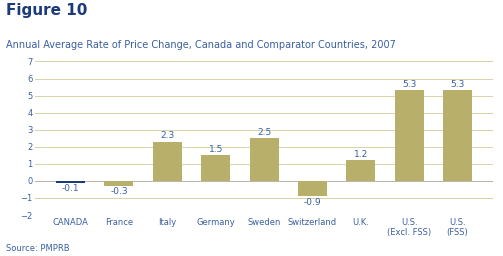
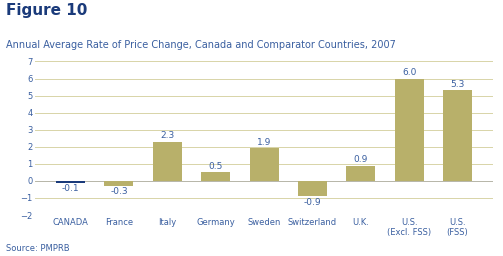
Germany: 1.5 -> 0.5
Sweden: 2.5 -> 1.9
U.K.: 1.2 -> 0.9
U.S. (Excl. FSS): 5.3 -> 6.0
